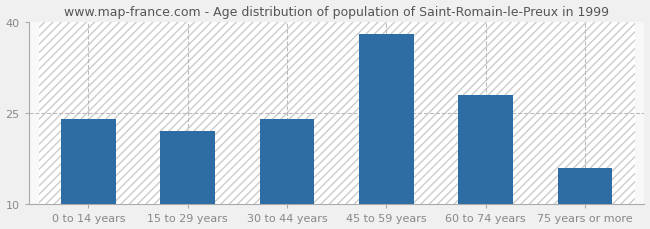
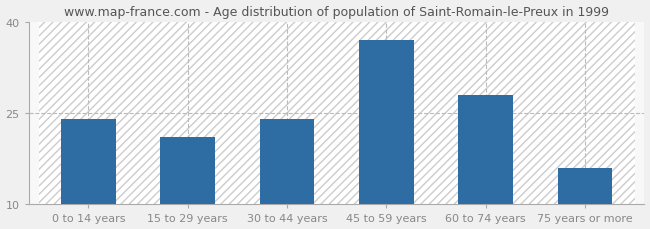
15 to 29 years: 22 -> 21
45 to 59 years: 38 -> 37
